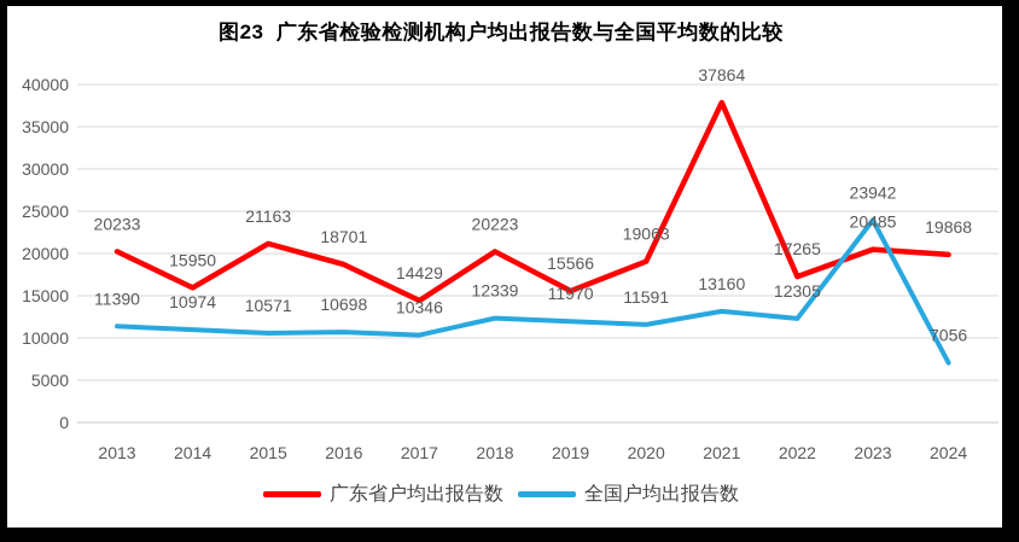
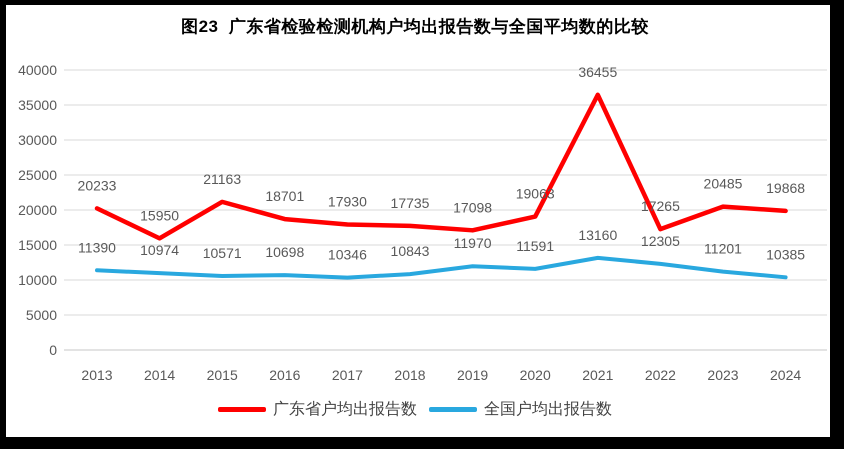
广东省户均出报告数/2017: 14429 -> 17930
广东省户均出报告数/2018: 20223 -> 17735
全国户均出报告数/2018: 12339 -> 10843
广东省户均出报告数/2019: 15566 -> 17098
广东省户均出报告数/2021: 37864 -> 36455
全国户均出报告数/2023: 23942 -> 11201
全国户均出报告数/2024: 7056 -> 10385
